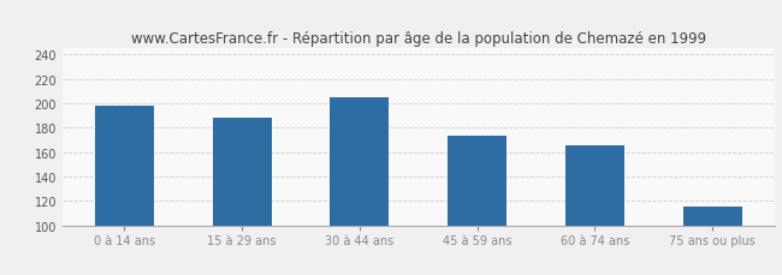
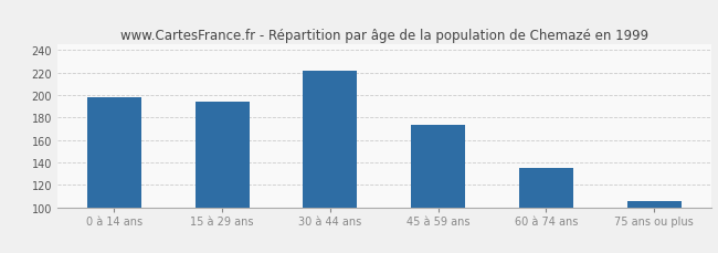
15 à 29 ans: 188 -> 194
30 à 44 ans: 205 -> 222
60 à 74 ans: 166 -> 135
75 ans ou plus: 115 -> 106
